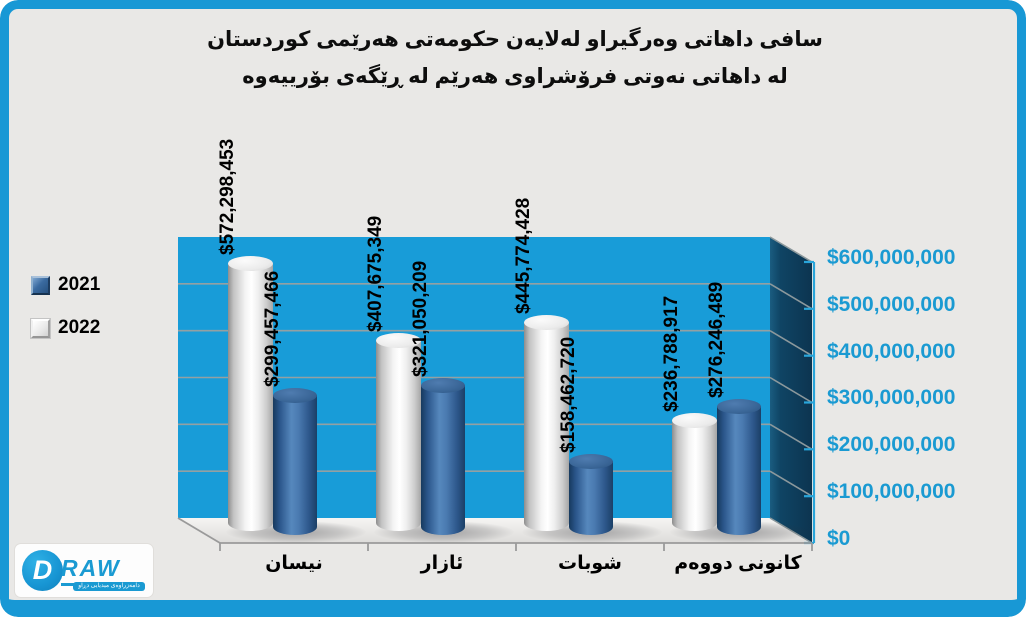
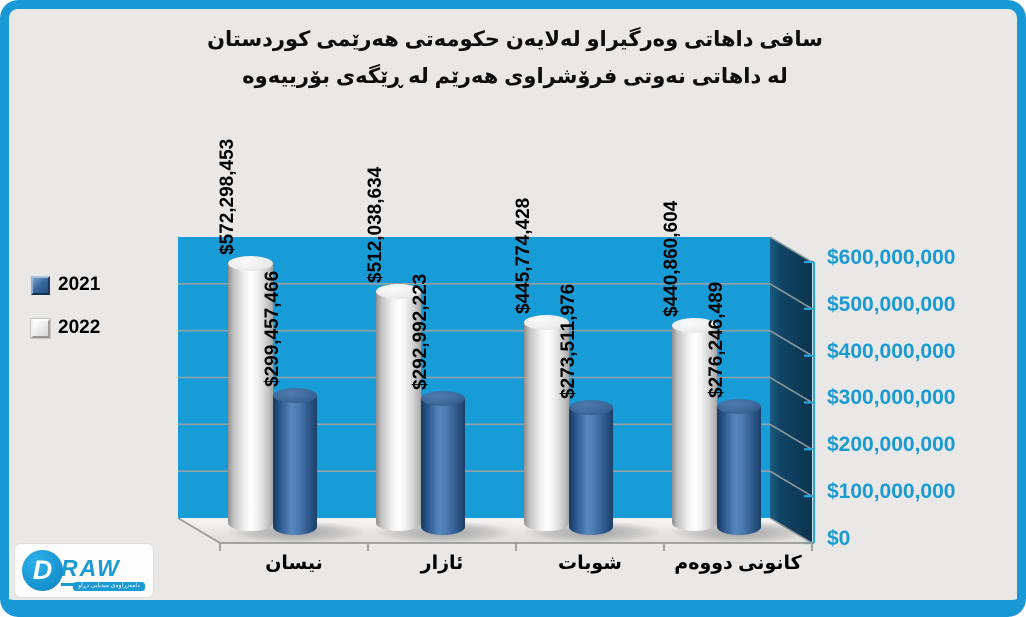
2021/ئازار: $321,050,209 -> $292,992,223
2022/ئازار: $407,675,349 -> $512,038,634
2021/شوبات: $158,462,720 -> $273,511,976
2022/کانونی دووەم: $236,788,917 -> $440,860,604
